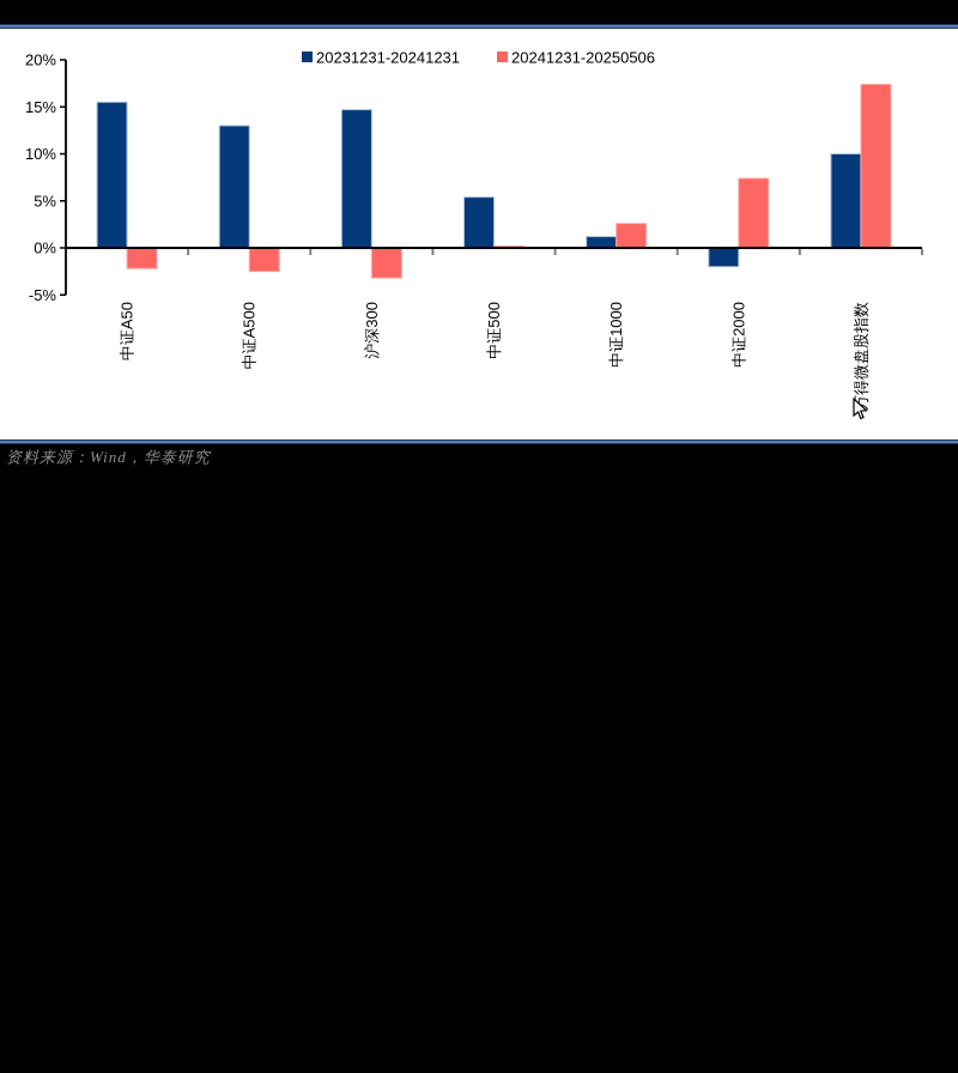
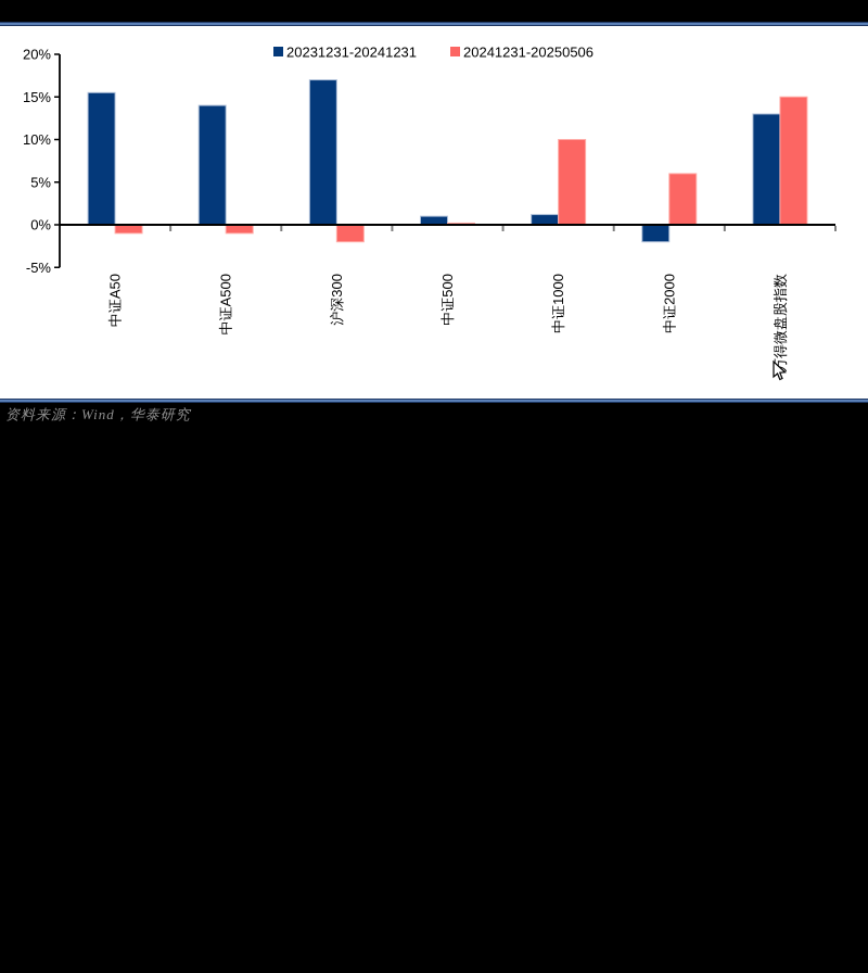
20241231-20250506/中证A50: -2% -> -1%
20231231-20241231/中证A500: 13% -> 14%
20241231-20250506/中证A500: -2% -> -1%
20231231-20241231/沪深300: 15% -> 17%
20241231-20250506/沪深300: -3% -> -2%
20231231-20241231/中证500: 5% -> 1%
20241231-20250506/中证1000: 3% -> 10%
20241231-20250506/中证2000: 7% -> 6%
20231231-20241231/万得微盘股指数: 10% -> 13%
20241231-20250506/万得微盘股指数: 17% -> 15%
